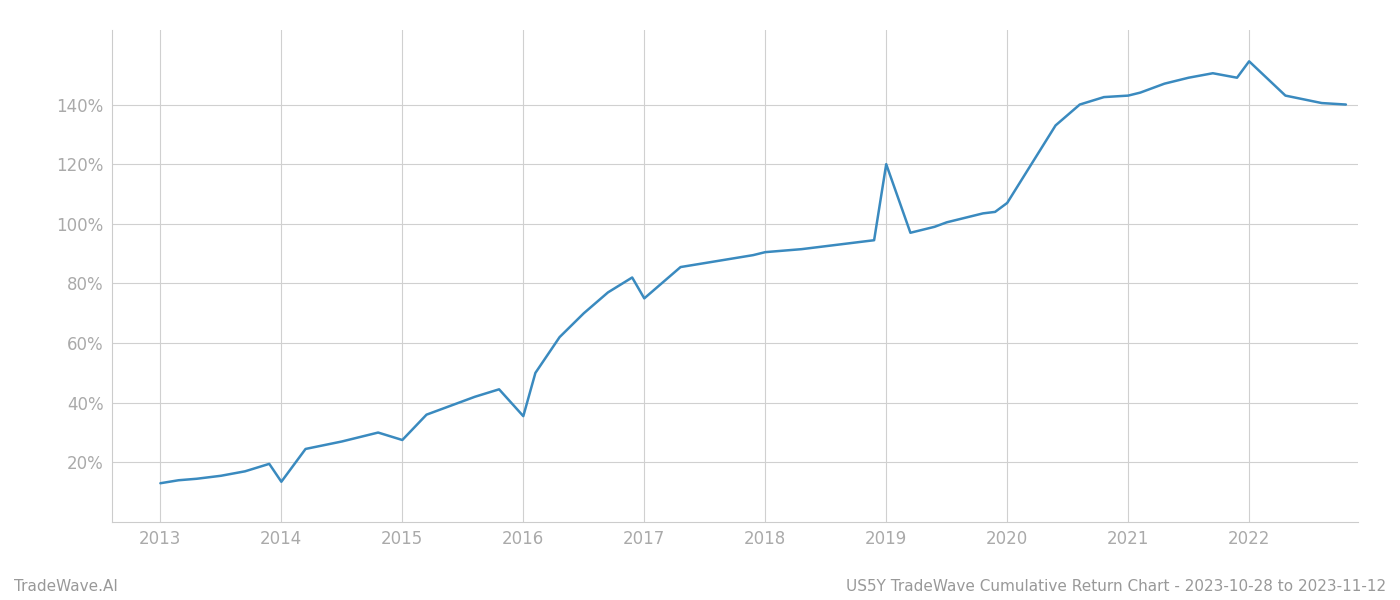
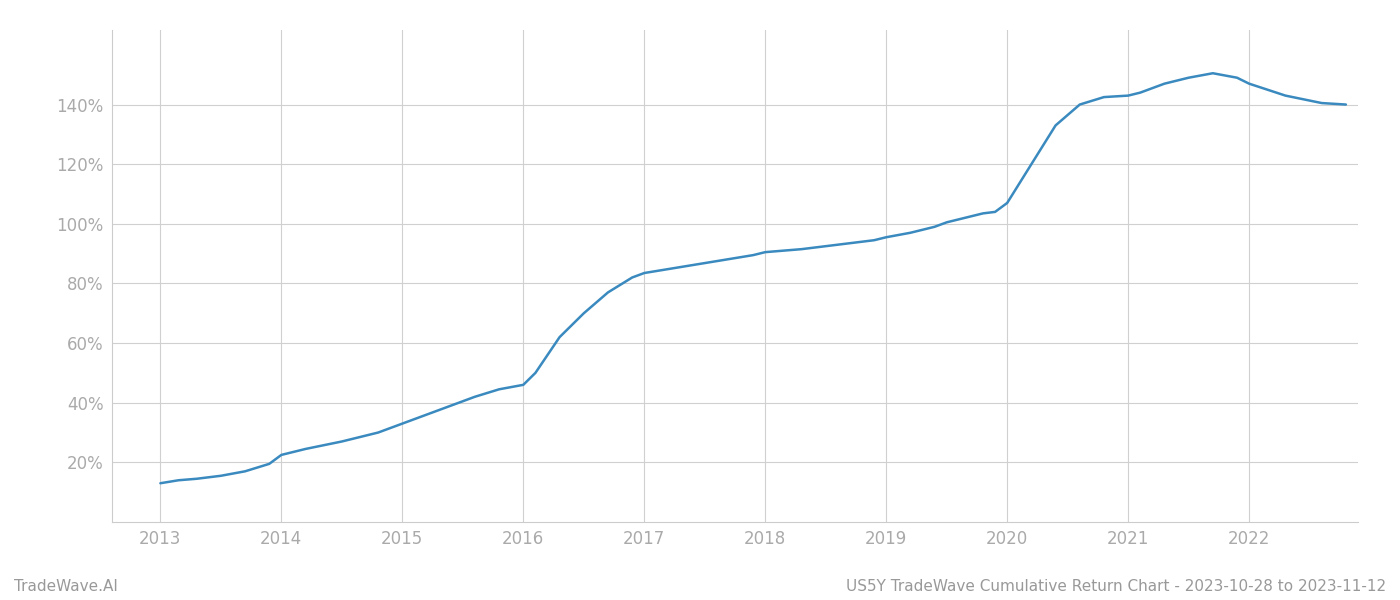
2014: 13.5% -> 22.5%
2015: 27.5% -> 33.0%
2016: 35.5% -> 46.0%
2017: 75.0% -> 83.5%
2019: 120.0% -> 95.5%
2022: 154.5% -> 147.0%
